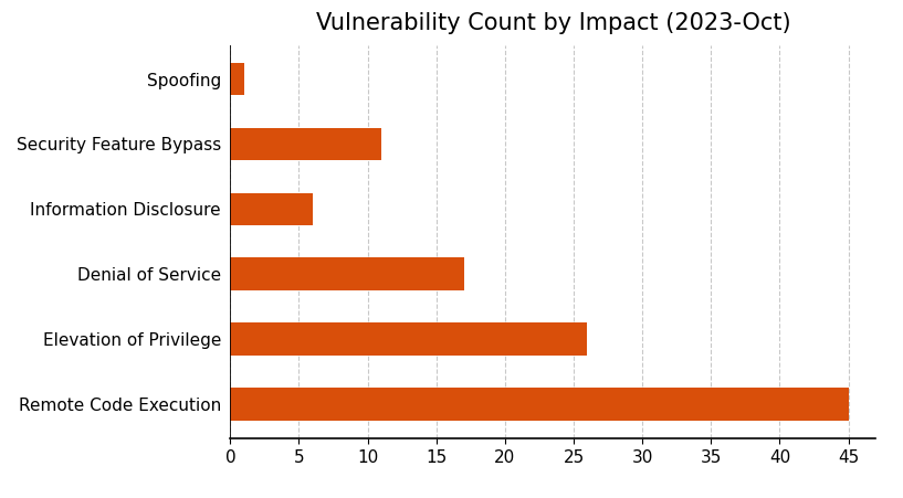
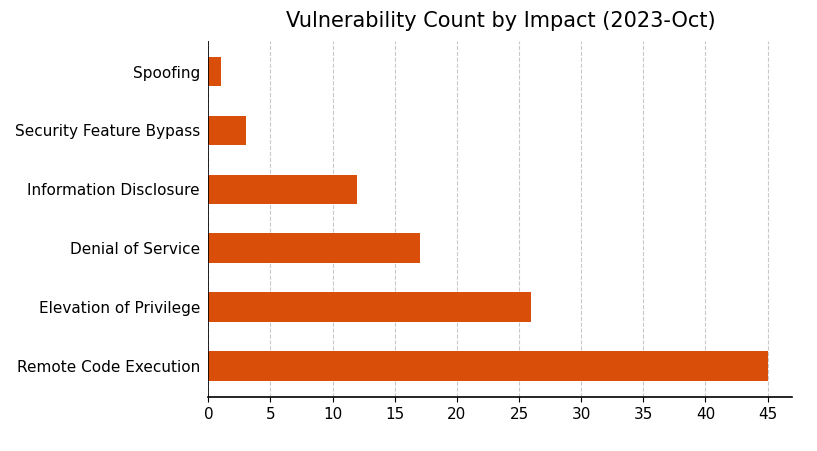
Security Feature Bypass: 11 -> 3
Information Disclosure: 6 -> 12
